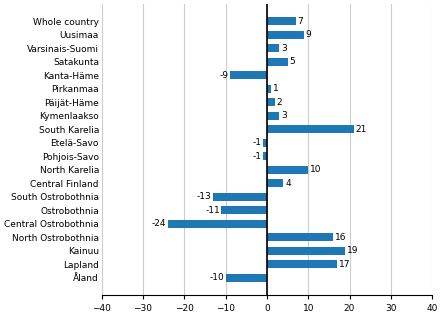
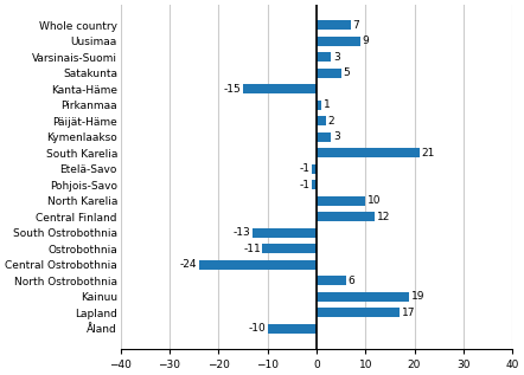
Kanta-Häme: -9 -> -15
Central Finland: 4 -> 12
North Ostrobothnia: 16 -> 6
